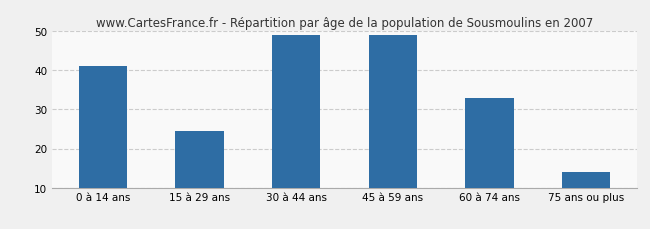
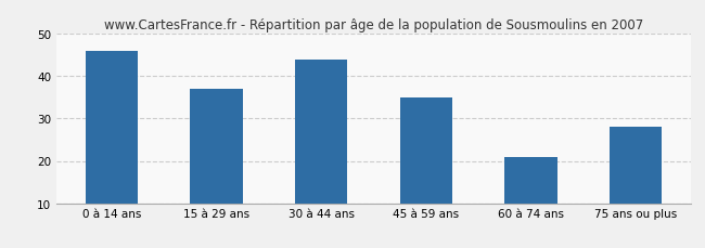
0 à 14 ans: 41.0 -> 46.0
15 à 29 ans: 24.5 -> 37.0
30 à 44 ans: 49.0 -> 44.0
45 à 59 ans: 49.0 -> 35.0
60 à 74 ans: 33.0 -> 21.0
75 ans ou plus: 14.0 -> 28.0
